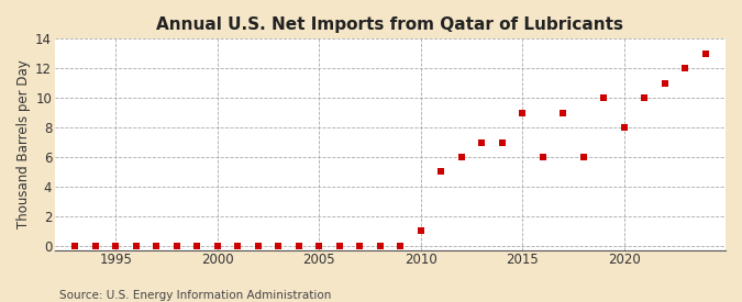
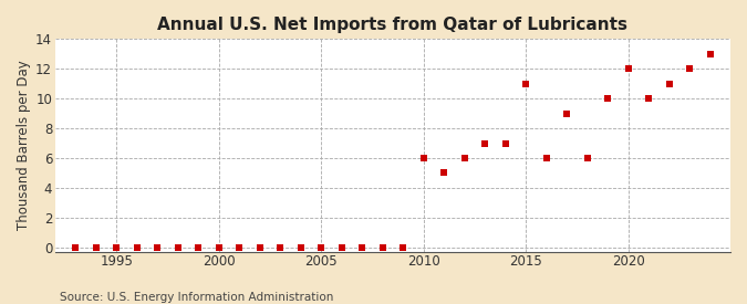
2010: 1 -> 6
2015: 9 -> 11
2020: 8 -> 12
